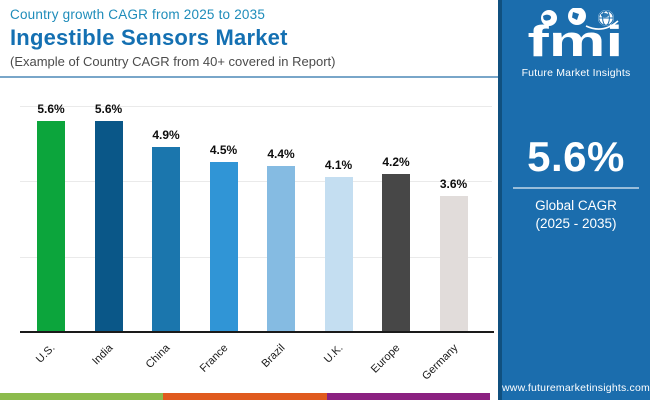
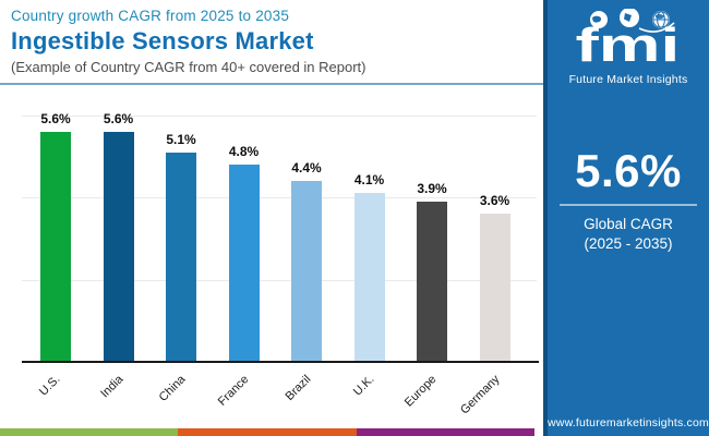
China: 4.9% -> 5.1%
France: 4.5% -> 4.8%
Europe: 4.2% -> 3.9%
